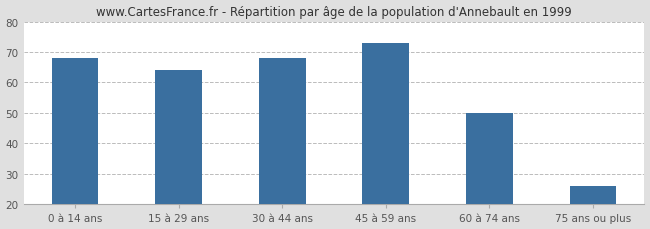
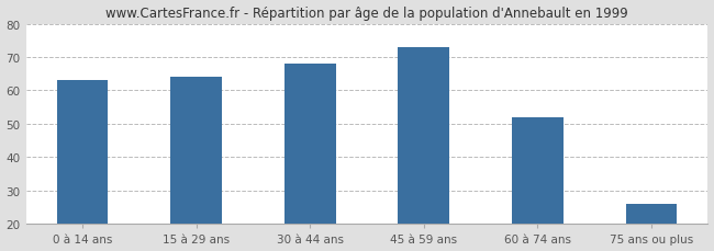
0 à 14 ans: 68 -> 63
60 à 74 ans: 50 -> 52
